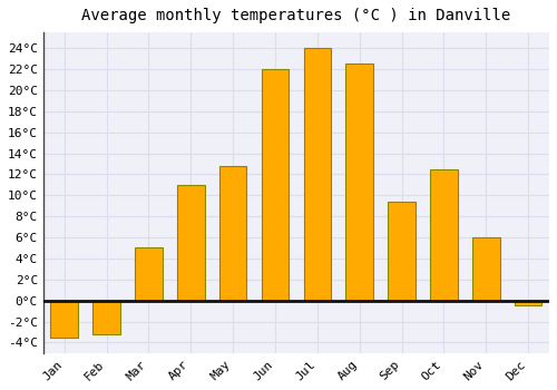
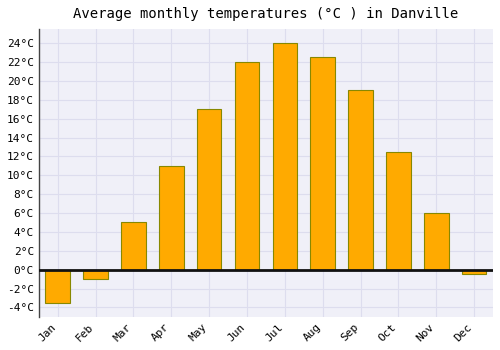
Feb: -3.2°C -> -1.0°C
May: 12.8°C -> 17.0°C
Sep: 9.4°C -> 19.0°C
